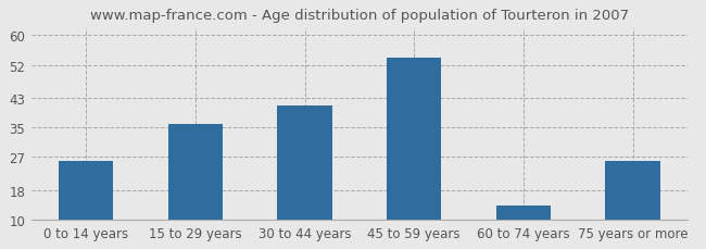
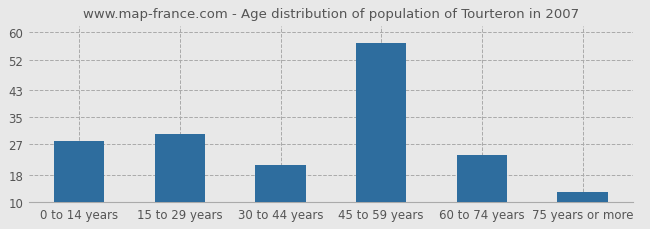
0 to 14 years: 26 -> 28
15 to 29 years: 36 -> 30
30 to 44 years: 41 -> 21
45 to 59 years: 54 -> 57
60 to 74 years: 14 -> 24
75 years or more: 26 -> 13
